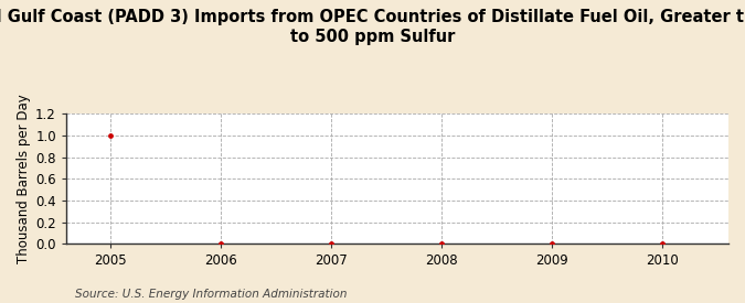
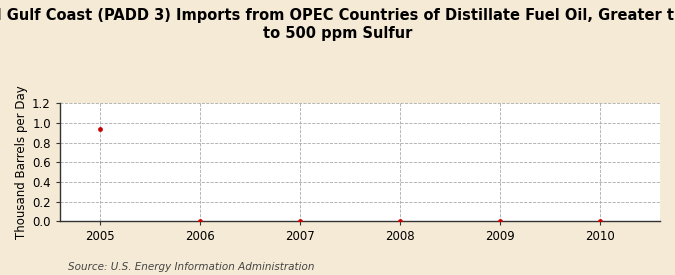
2005: 1.00 -> 0.94
